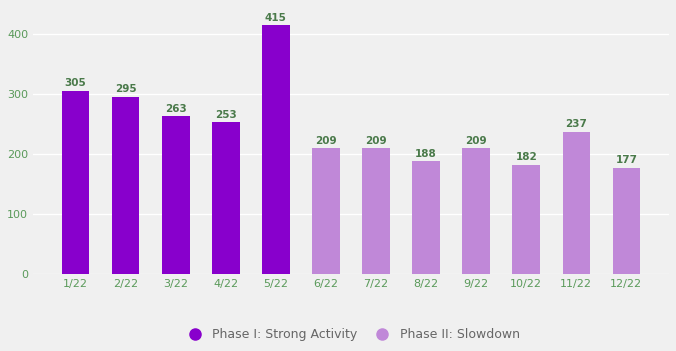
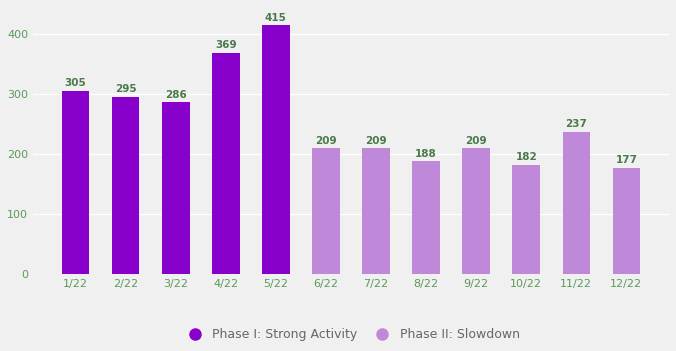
3/22: 263 -> 286
4/22: 253 -> 369
